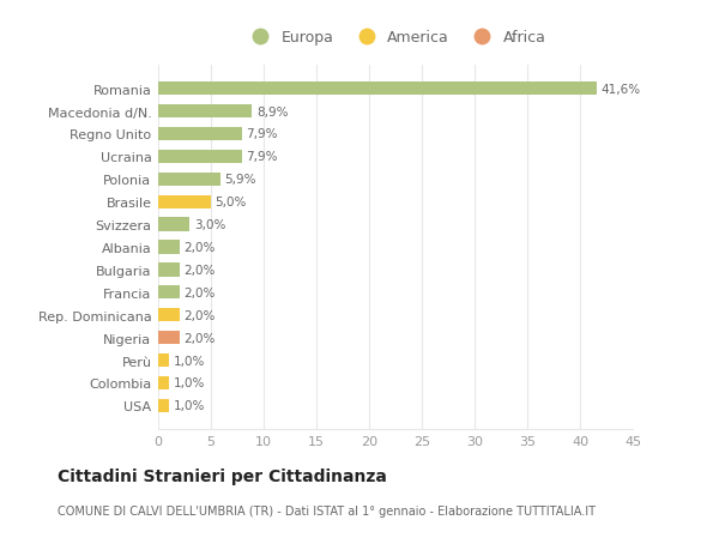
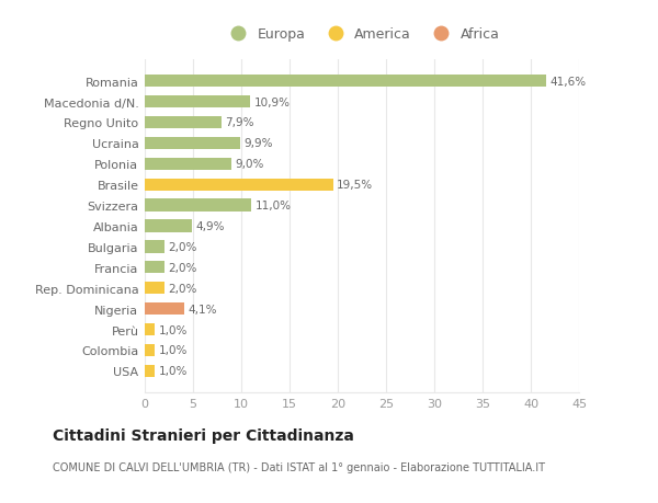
Macedonia d/N.: 8,9% -> 10,9%
Ucraina: 7,9% -> 9,9%
Polonia: 5,9% -> 9,0%
Brasile: 5,0% -> 19,5%
Svizzera: 3,0% -> 11,0%
Albania: 2,0% -> 4,9%
Nigeria: 2,0% -> 4,1%
